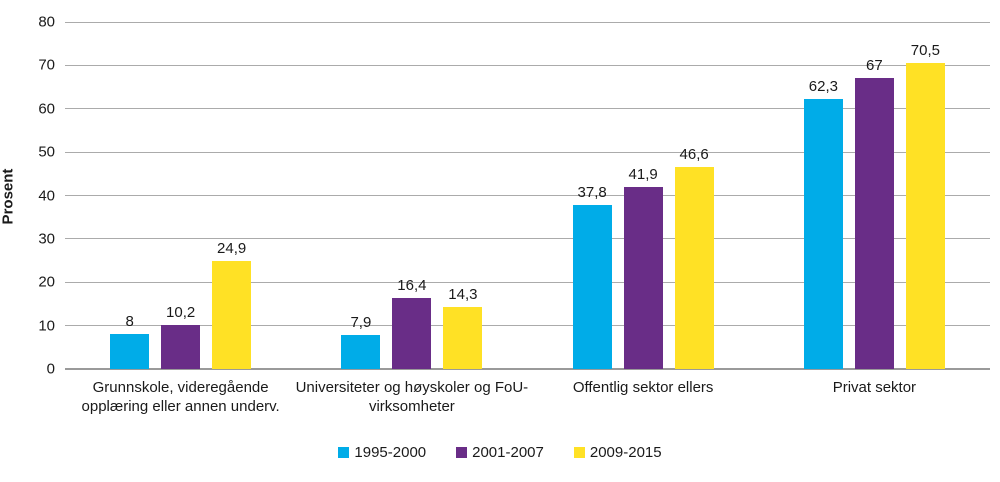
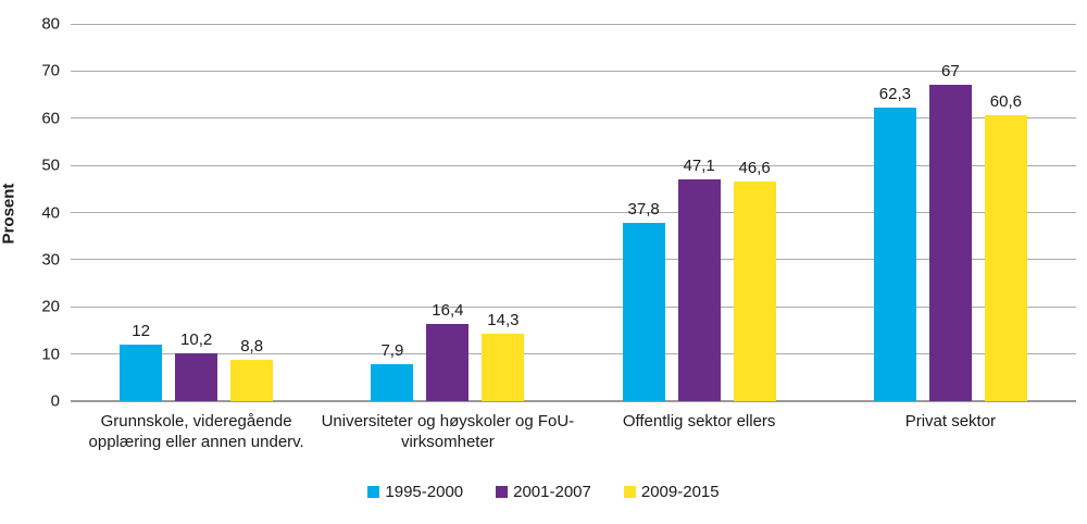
1995-2000/Grunnskole, videregående opplæring eller annen underv.: 8 -> 12
2009-2015/Grunnskole, videregående opplæring eller annen underv.: 24,9 -> 8,8
2001-2007/Offentlig sektor ellers: 41,9 -> 47,1
2009-2015/Privat sektor: 70,5 -> 60,6
